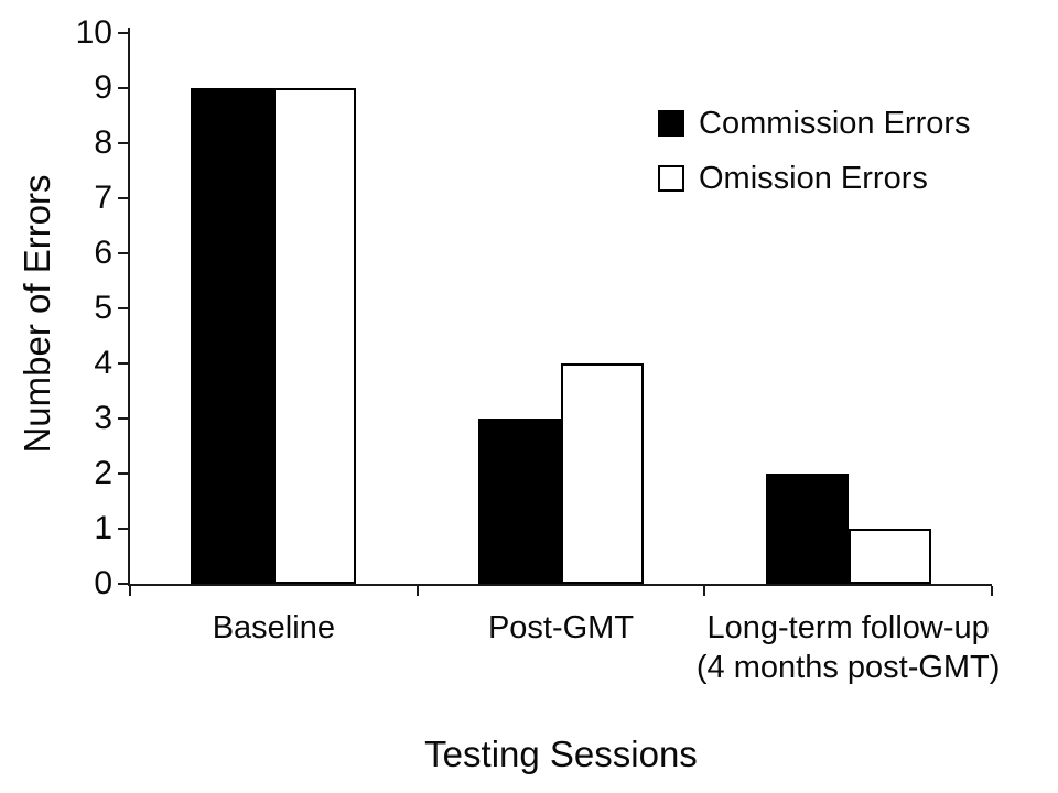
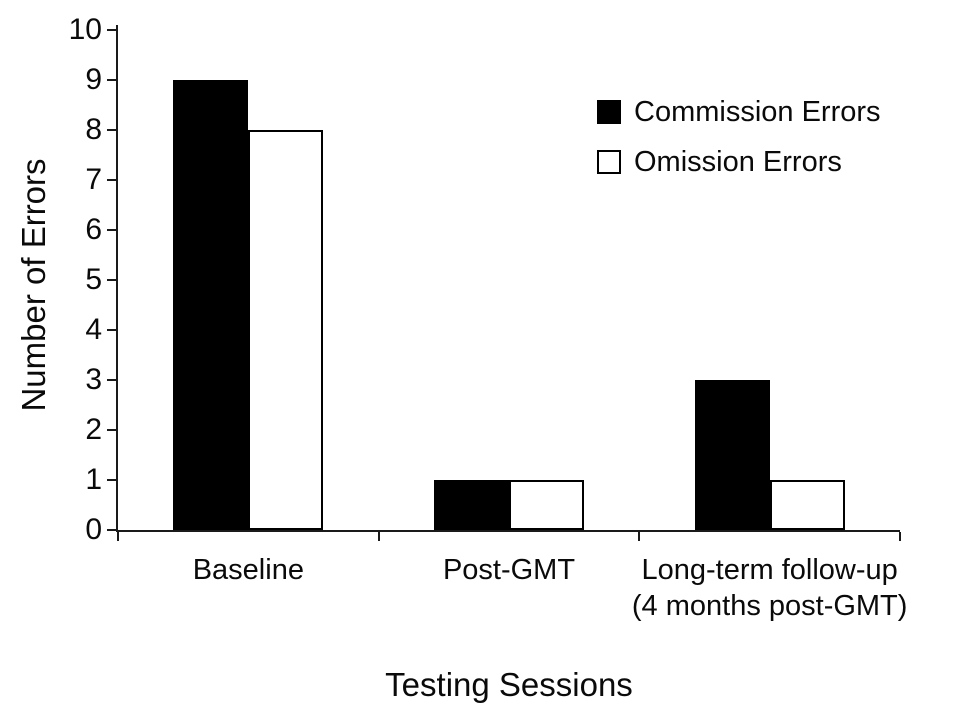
Omission Errors/Baseline: 9 -> 8
Commission Errors/Post-GMT: 3 -> 1
Omission Errors/Post-GMT: 4 -> 1
Commission Errors/Long-term follow-up (4 months post-GMT): 2 -> 3
